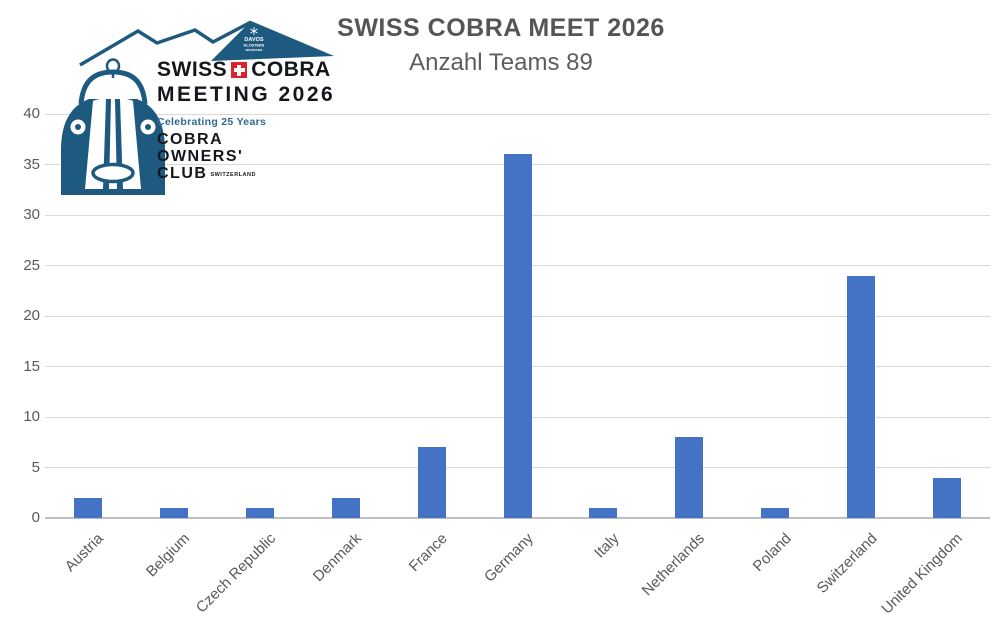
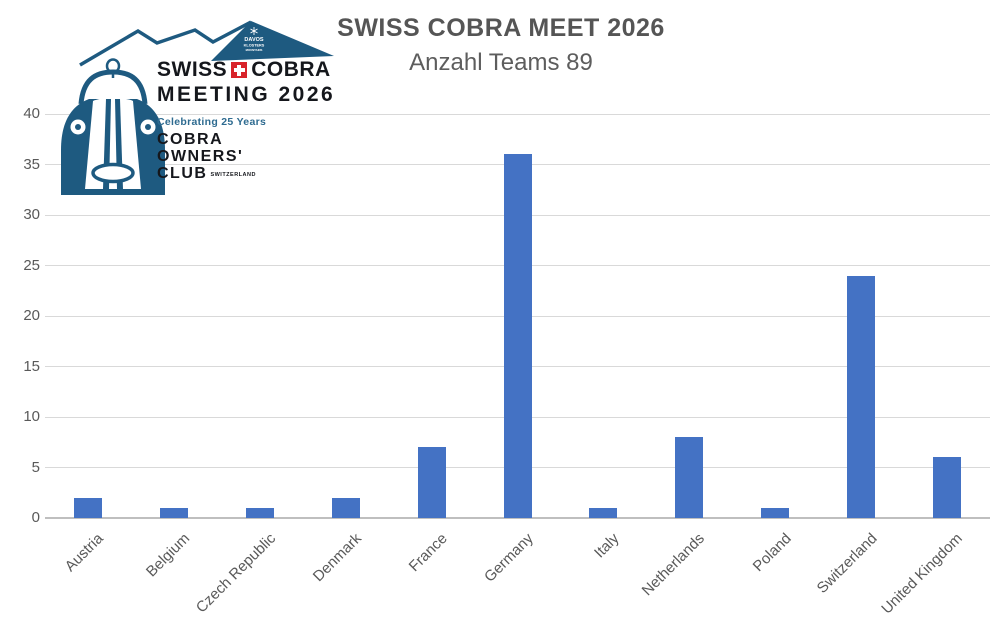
United Kingdom: 4 -> 6
